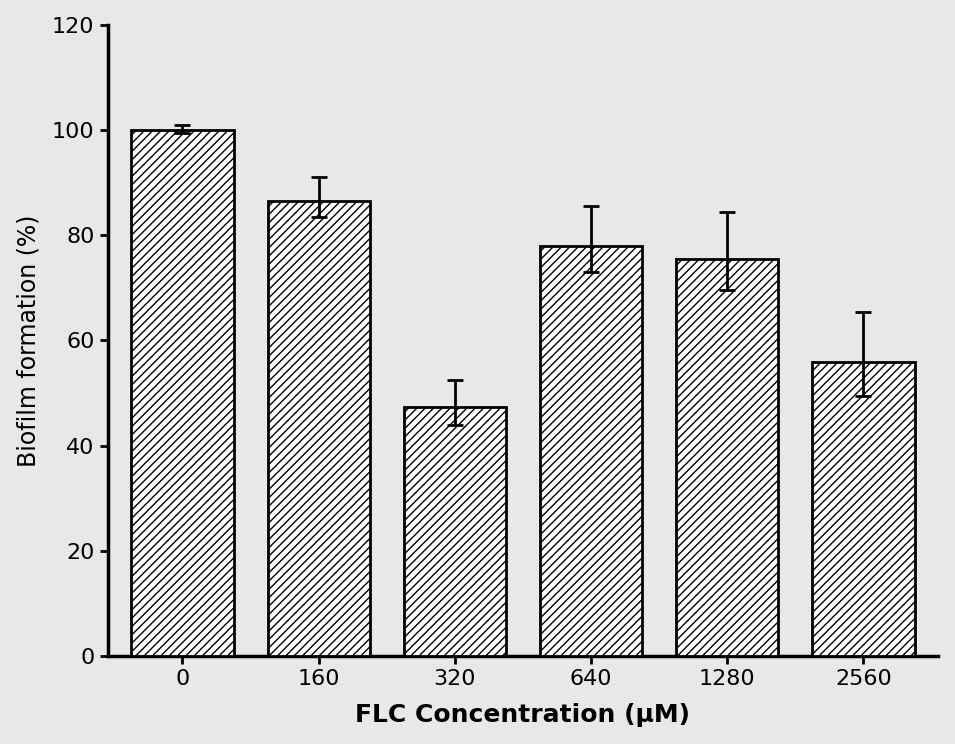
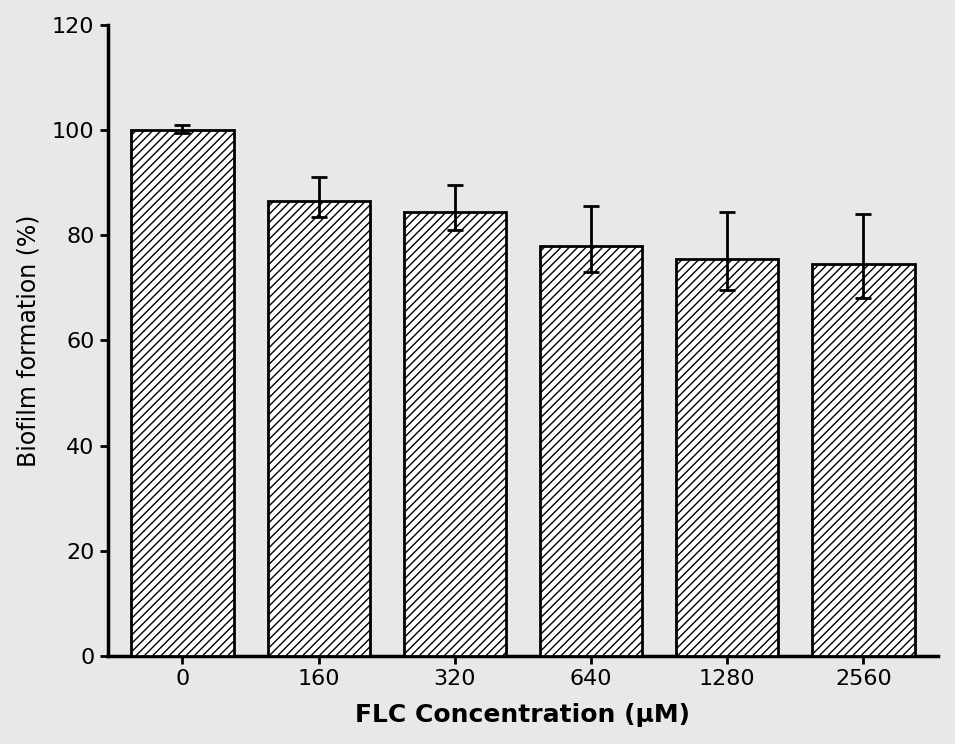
320: 47.4 -> 84.5
2560: 56.0 -> 74.5
